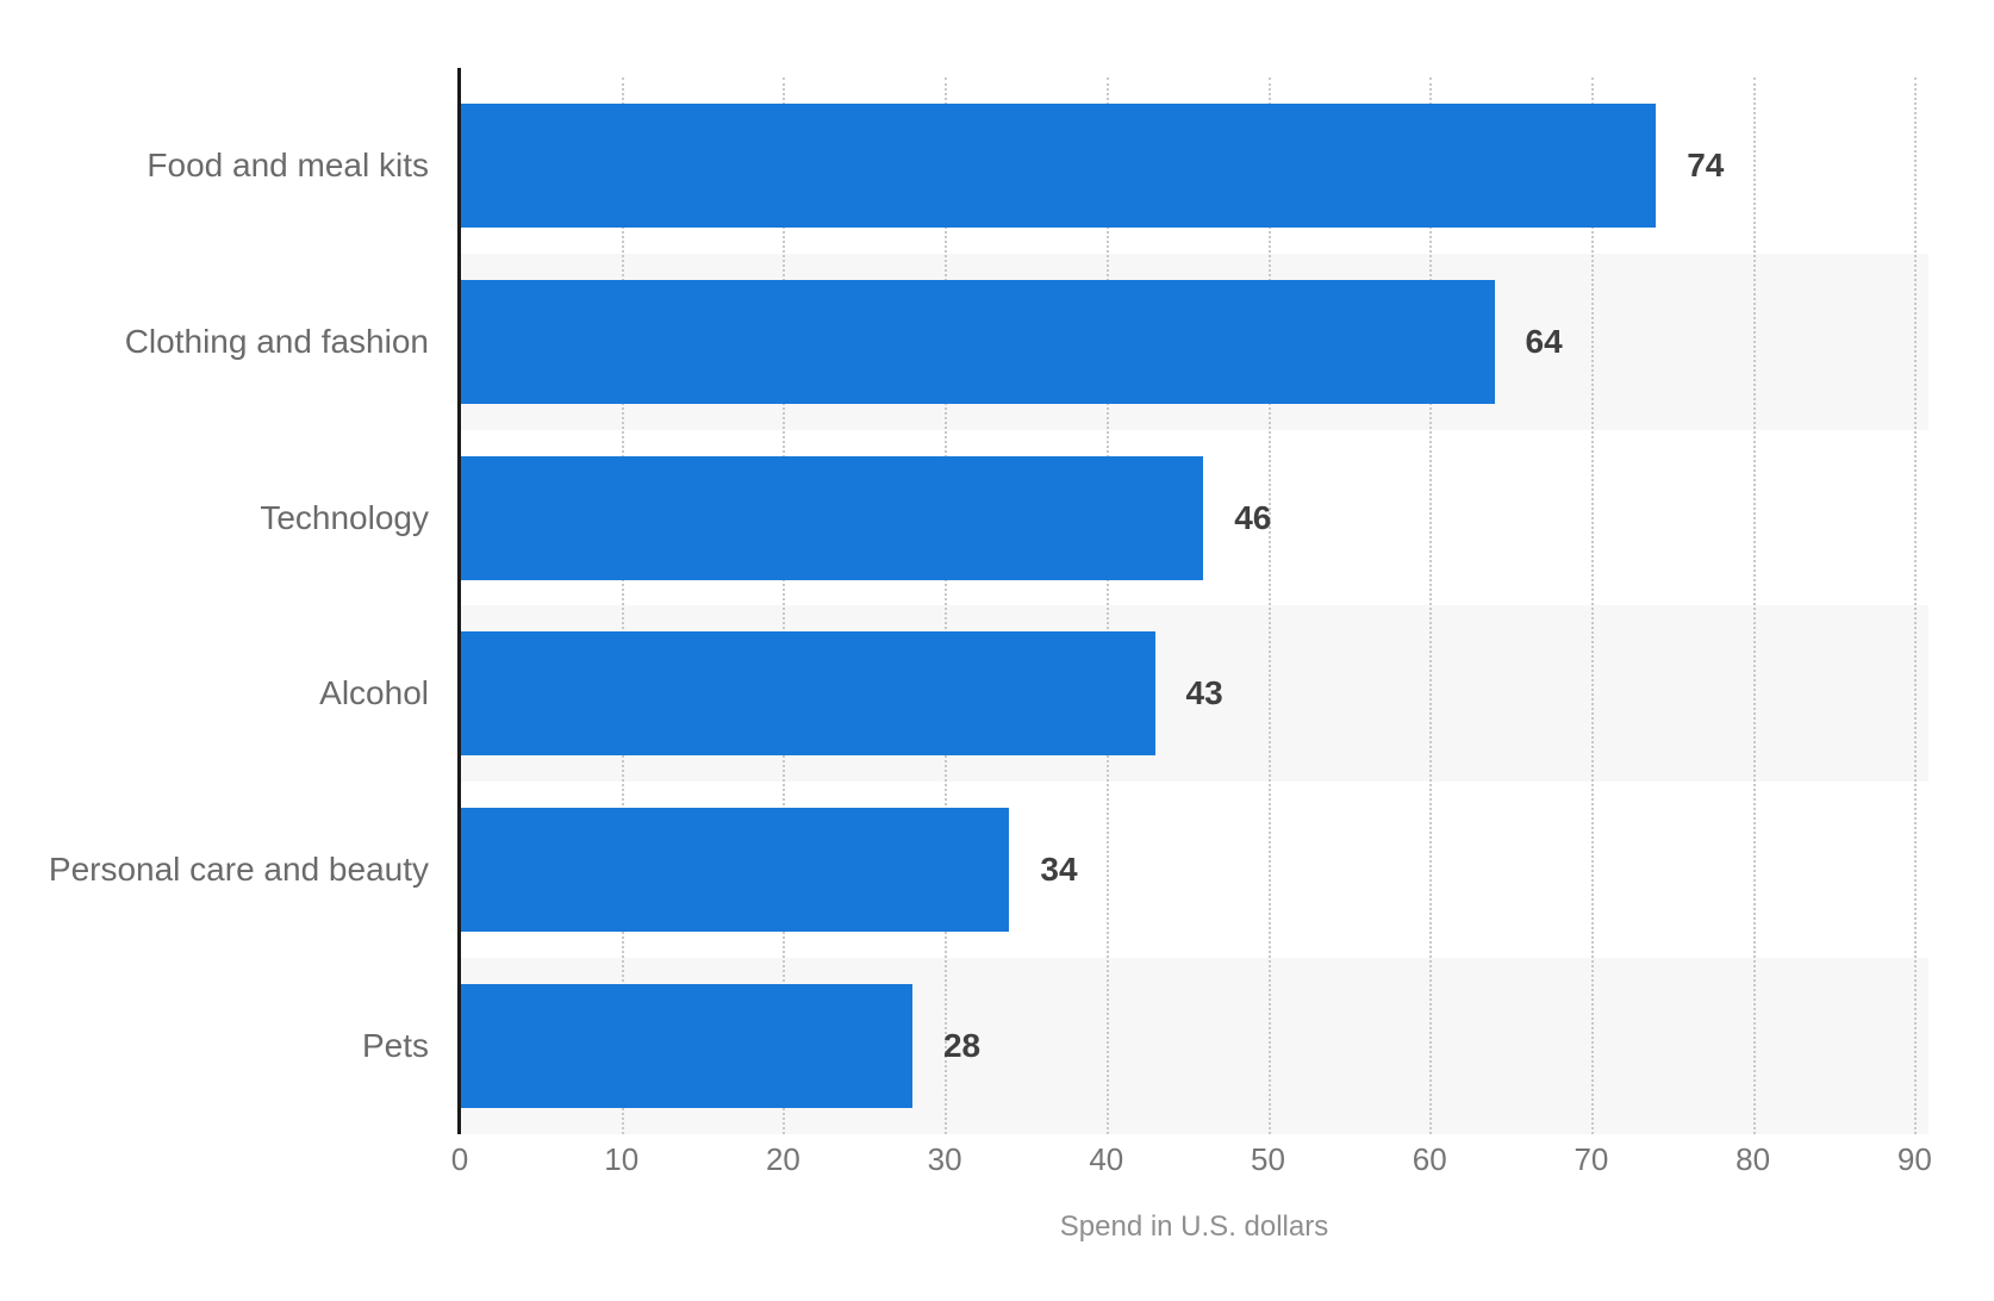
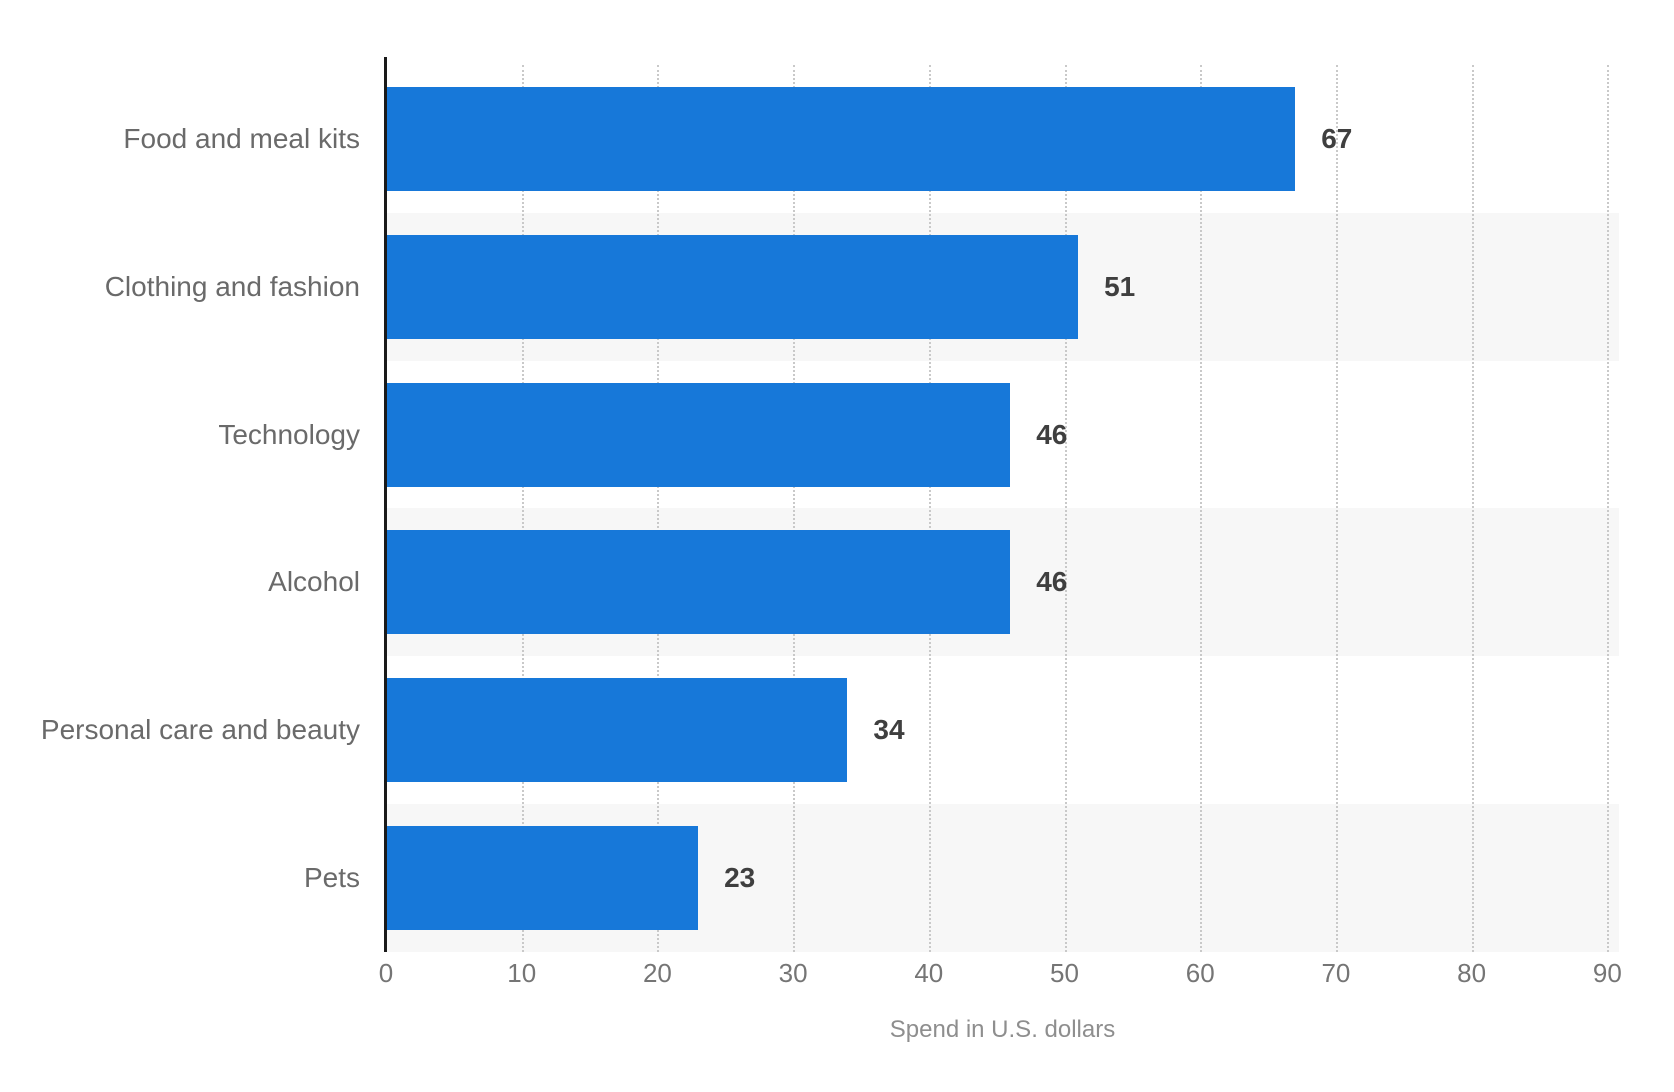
Food and meal kits: 74 -> 67
Clothing and fashion: 64 -> 51
Alcohol: 43 -> 46
Pets: 28 -> 23
